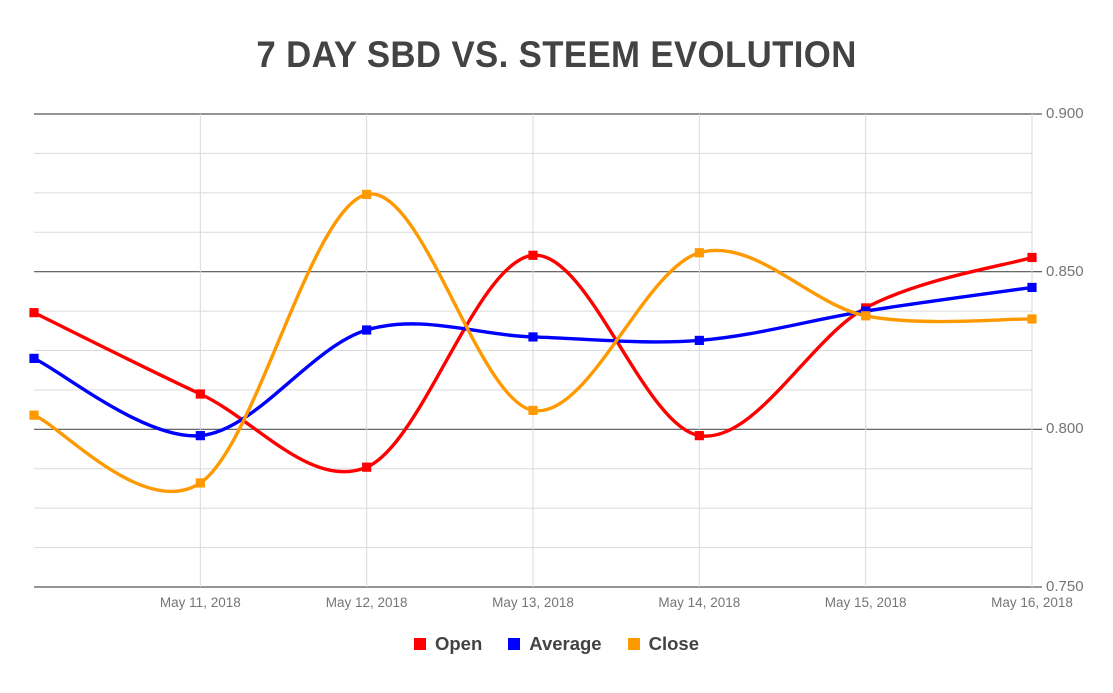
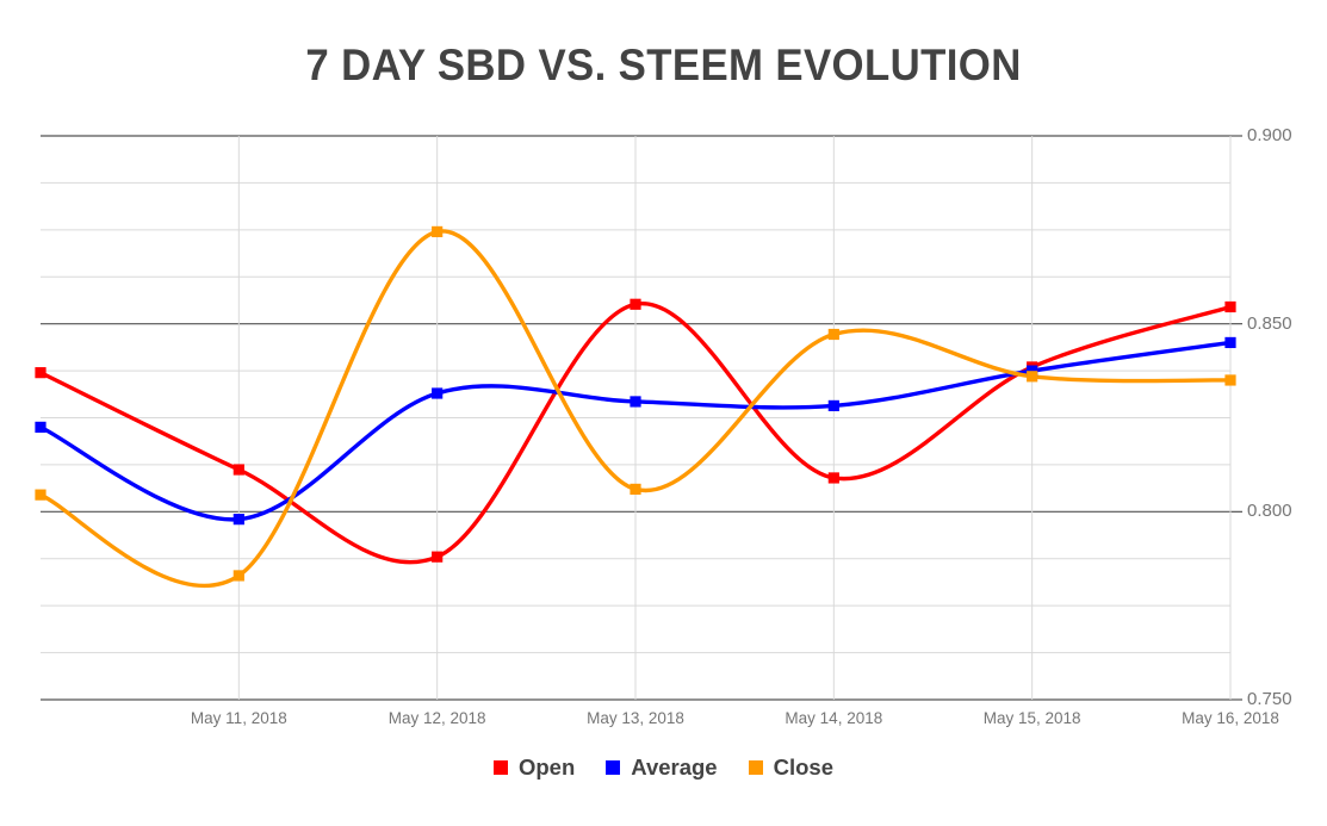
Open/May 14, 2018: 0.798 -> 0.809
Close/May 14, 2018: 0.856 -> 0.847
